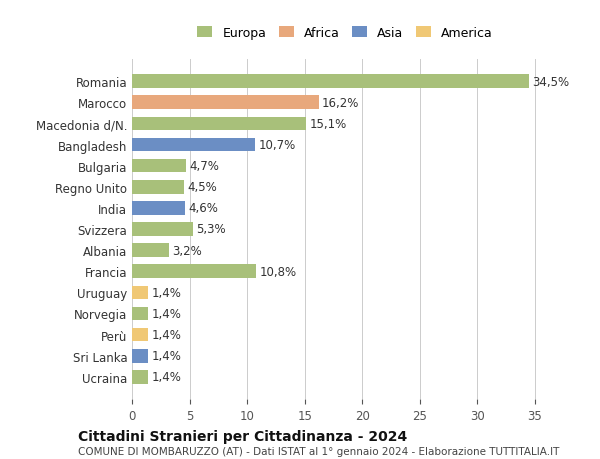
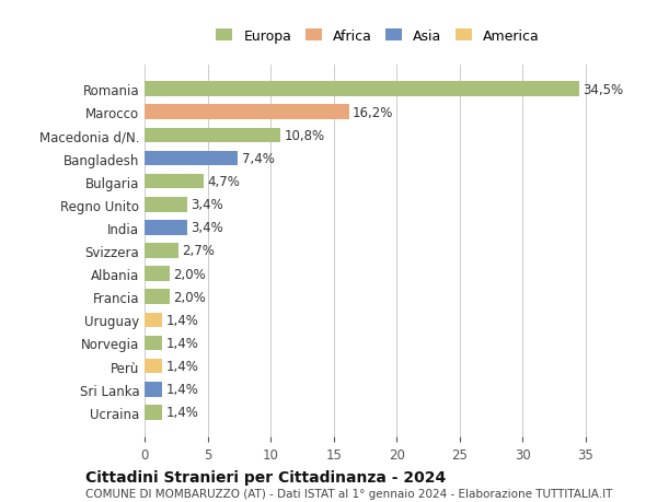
Macedonia d/N.: 15,1% -> 10,8%
Bangladesh: 10,7% -> 7,4%
Regno Unito: 4,5% -> 3,4%
India: 4,6% -> 3,4%
Svizzera: 5,3% -> 2,7%
Albania: 3,2% -> 2,0%
Francia: 10,8% -> 2,0%
